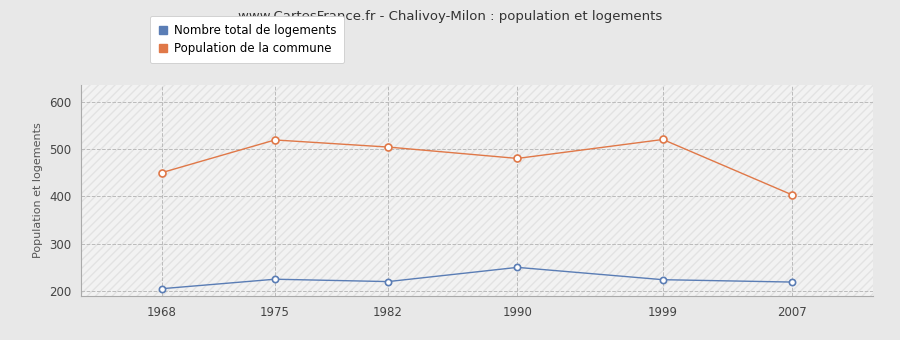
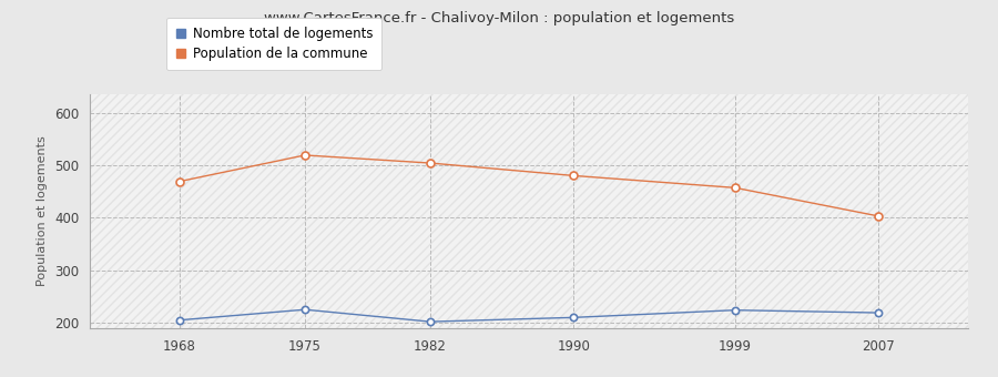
Population de la commune/1968: 450 -> 469
Nombre total de logements/1982: 220 -> 202
Nombre total de logements/1990: 250 -> 210
Population de la commune/1999: 520 -> 457
